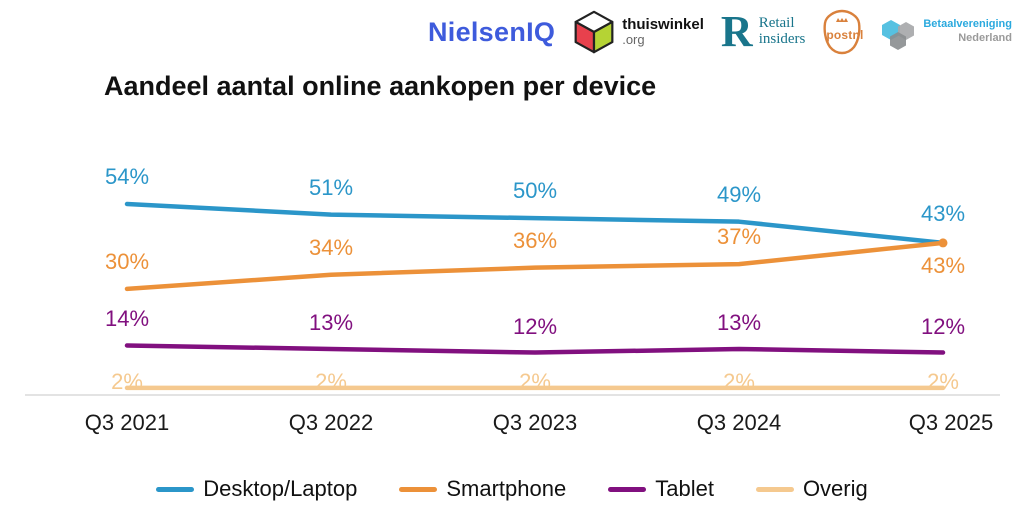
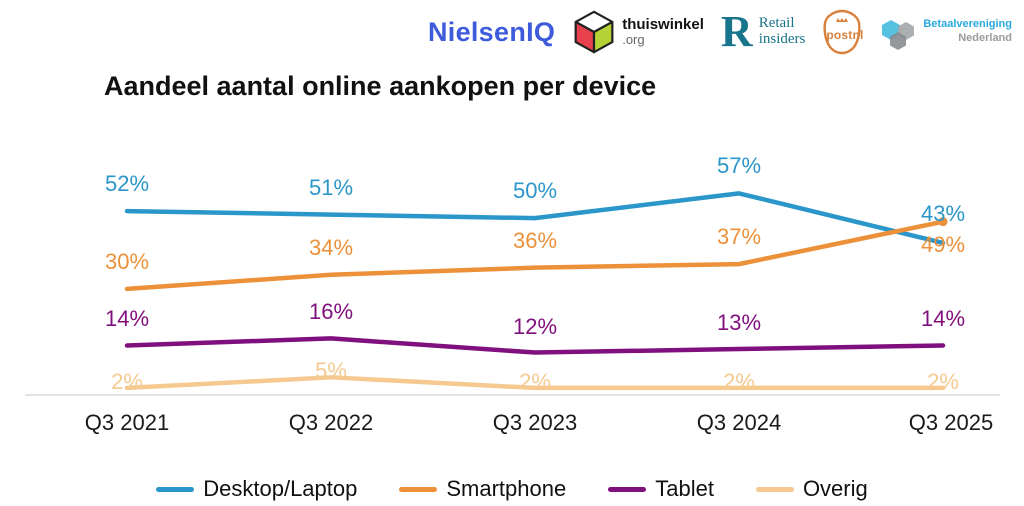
Desktop/Laptop/Q3 2021: 54% -> 52%
Tablet/Q3 2022: 13% -> 16%
Overig/Q3 2022: 2% -> 5%
Desktop/Laptop/Q3 2024: 49% -> 57%
Smartphone/Q3 2025: 43% -> 49%
Tablet/Q3 2025: 12% -> 14%
